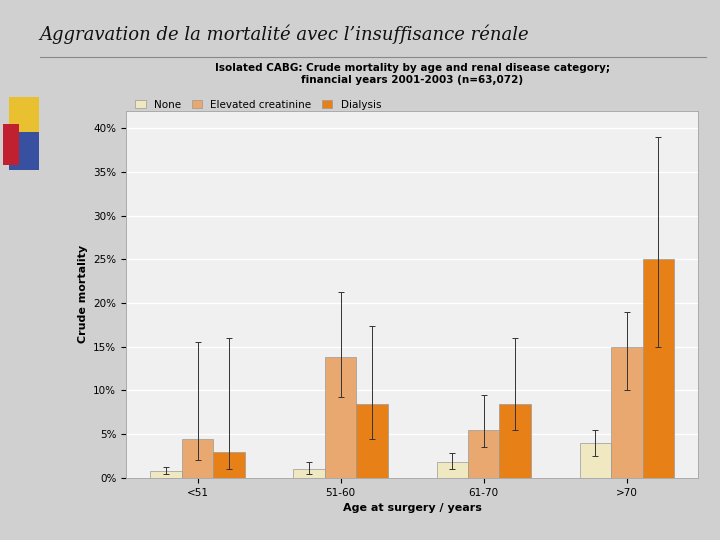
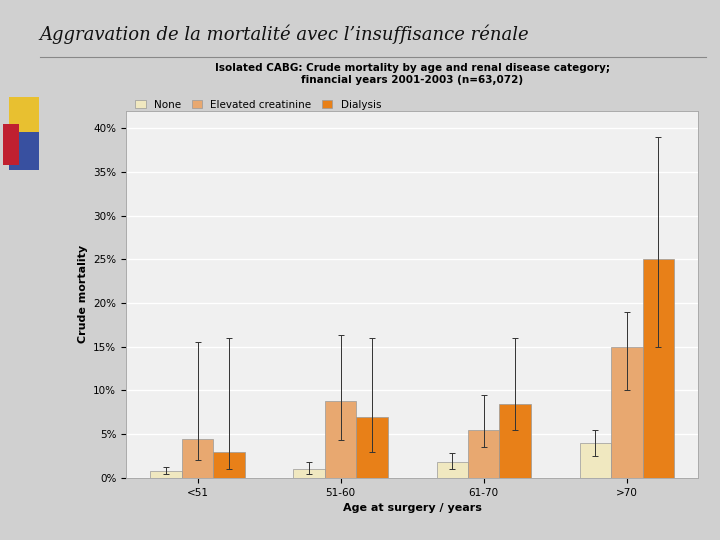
Elevated creatinine/51-60: 13.8% -> 8.8%
Dialysis/51-60: 8.4% -> 7.0%
